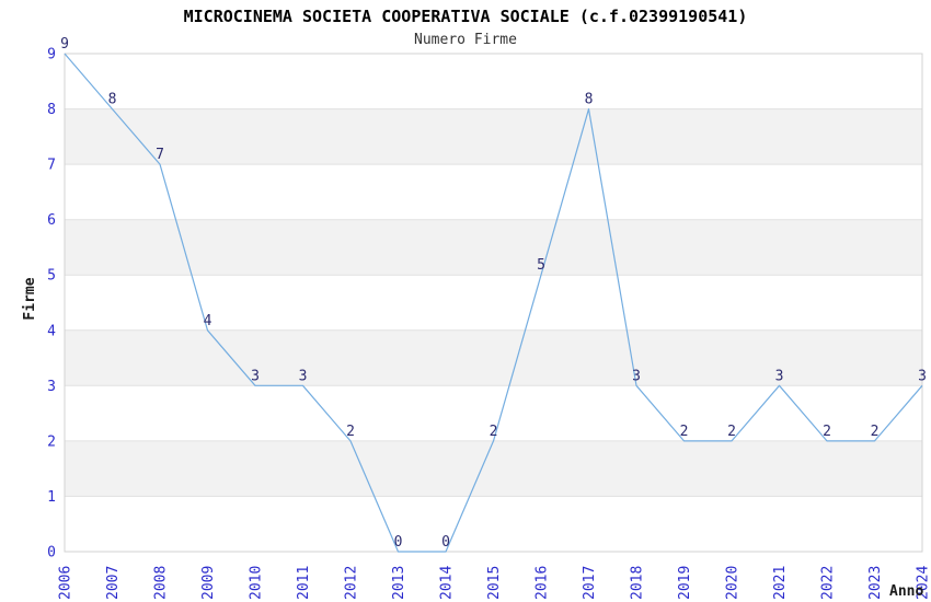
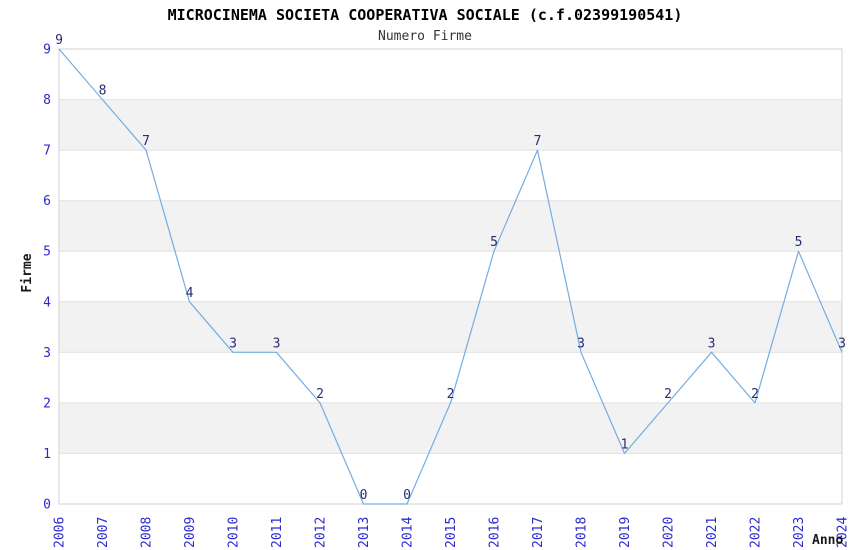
2017: 8 -> 7
2019: 2 -> 1
2023: 2 -> 5
